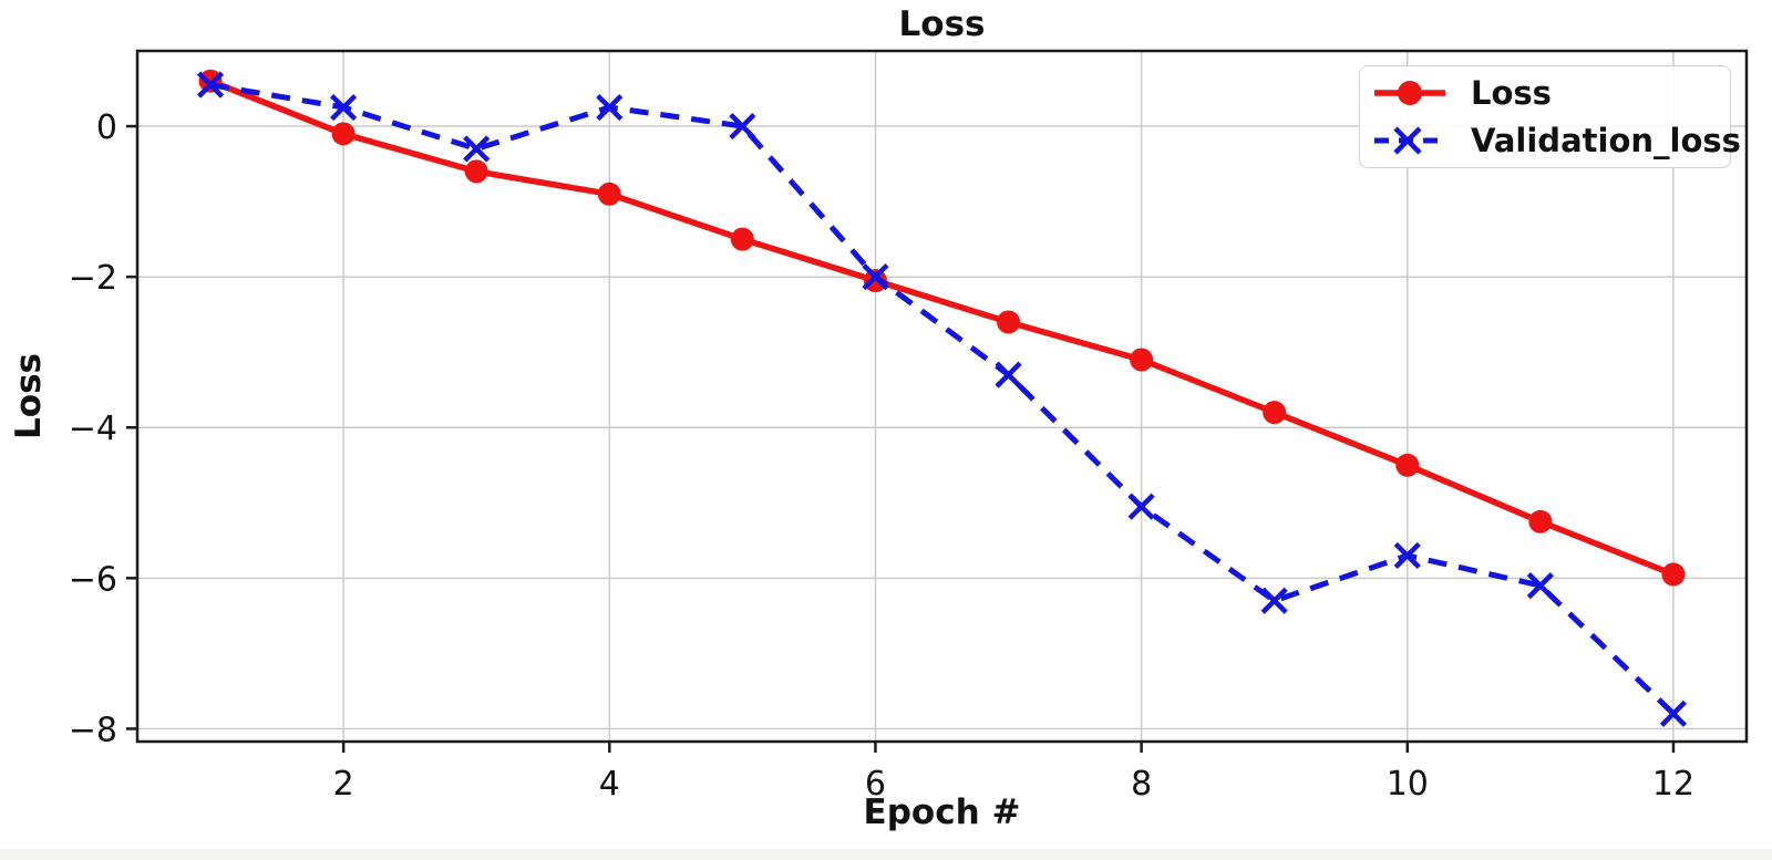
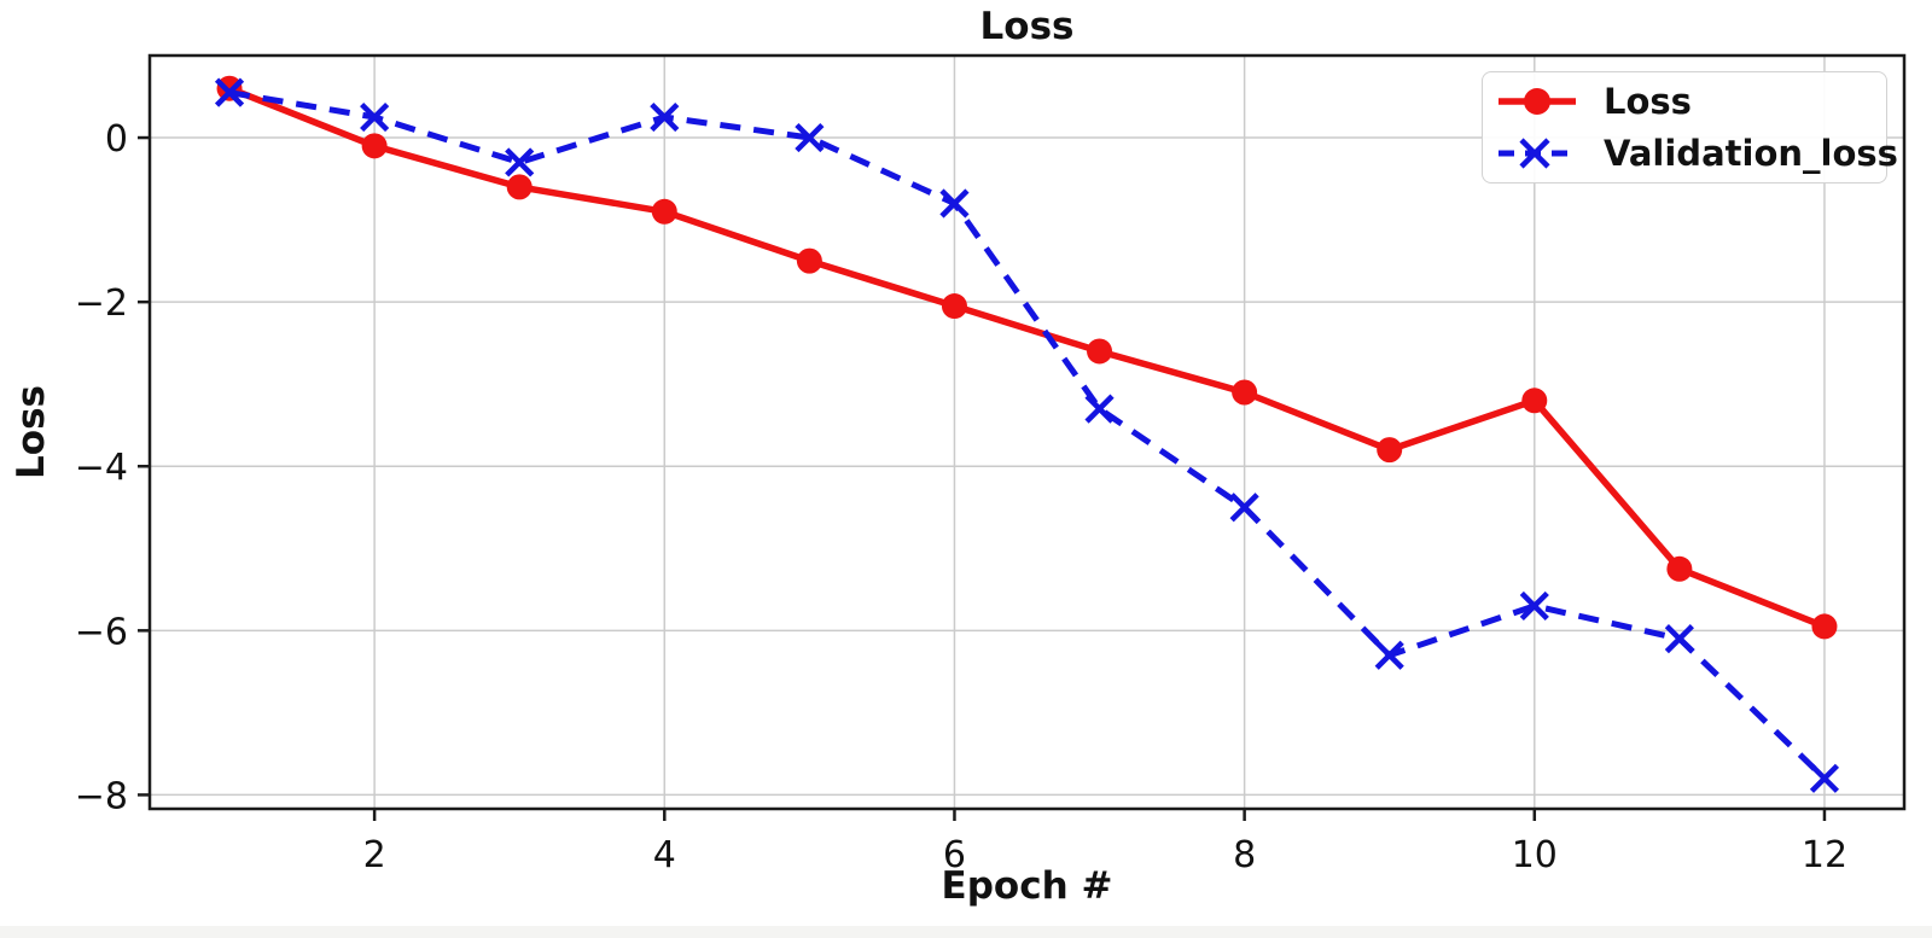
Validation_loss/6: -2.0 -> -0.8
Validation_loss/8: -5.0 -> -4.5
Loss/10: -4.5 -> -3.2
